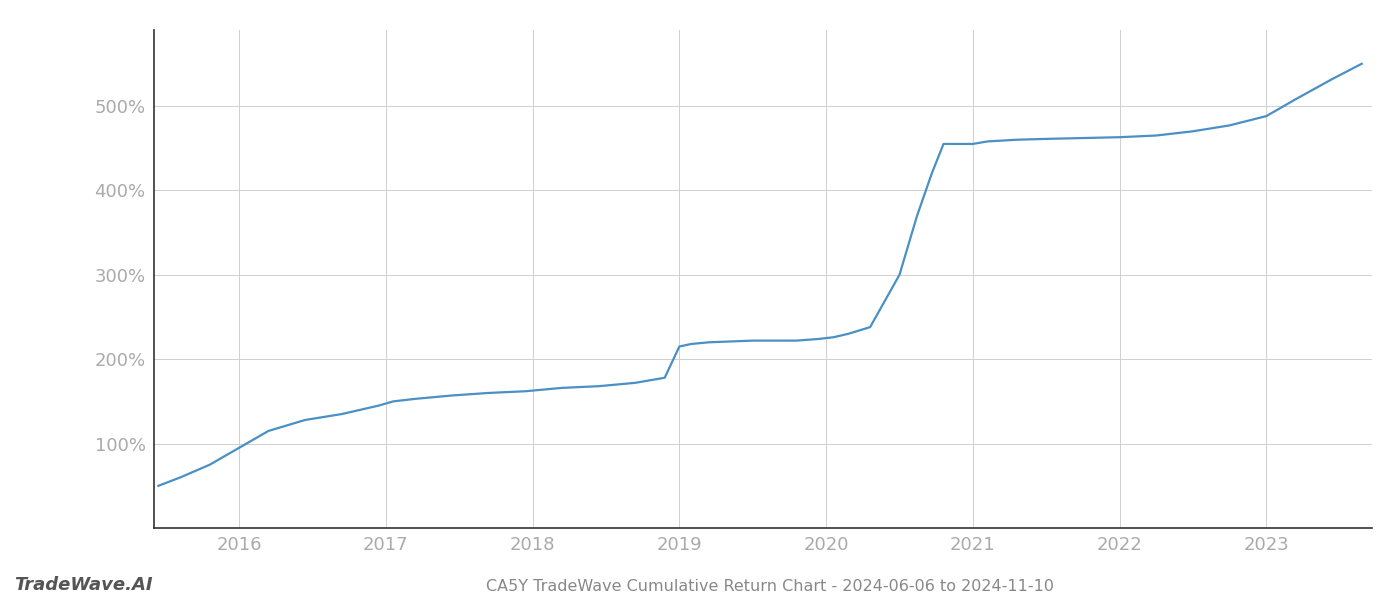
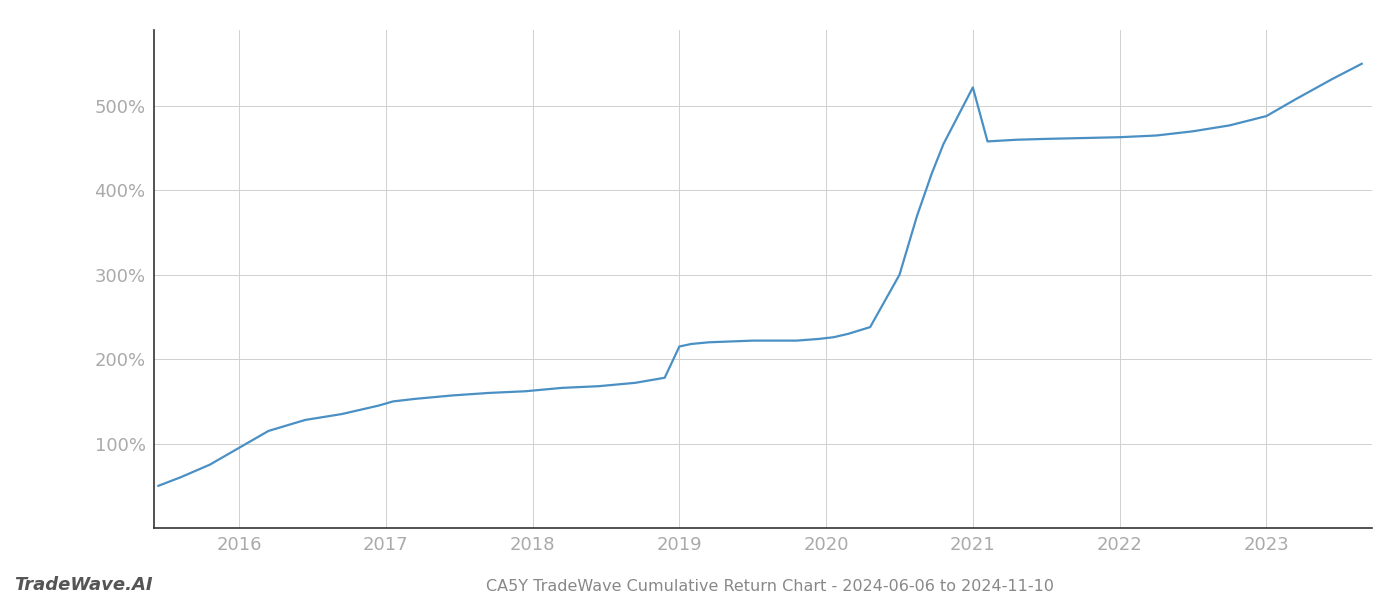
2021: 455% -> 522%
